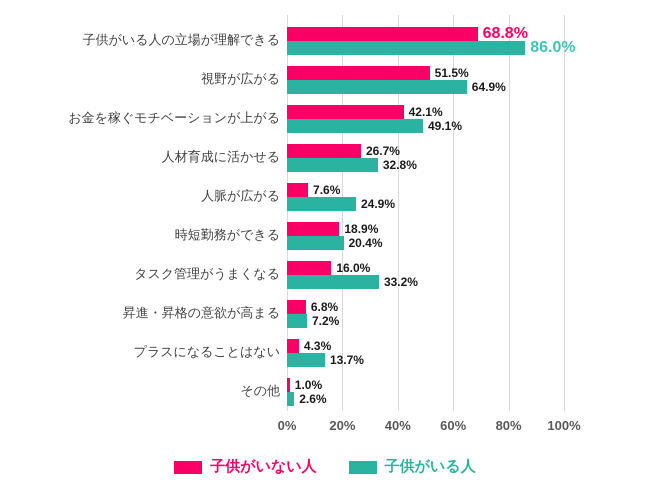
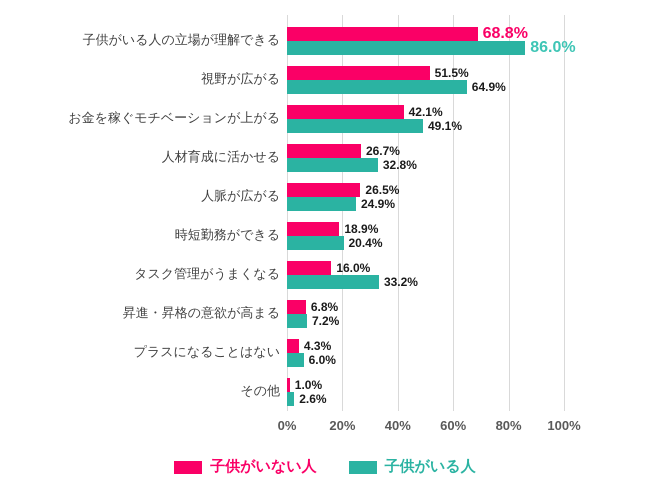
子供がいない人/人脈が広がる: 7.6% -> 26.5%
子供がいる人/プラスになることはない: 13.7% -> 6.0%
